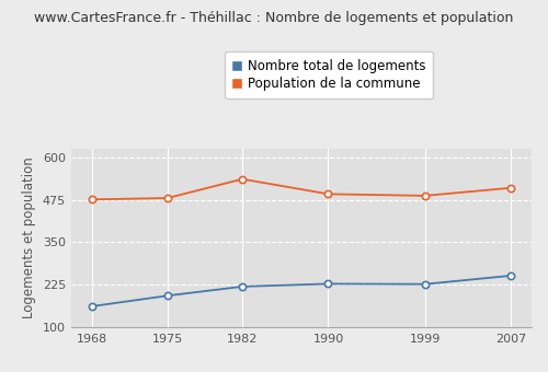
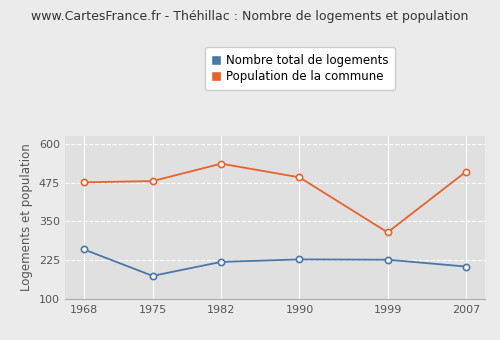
Nombre total de logements/1968: 162 -> 260
Nombre total de logements/1975: 193 -> 175
Population de la commune/1999: 487 -> 315
Nombre total de logements/2007: 252 -> 205
